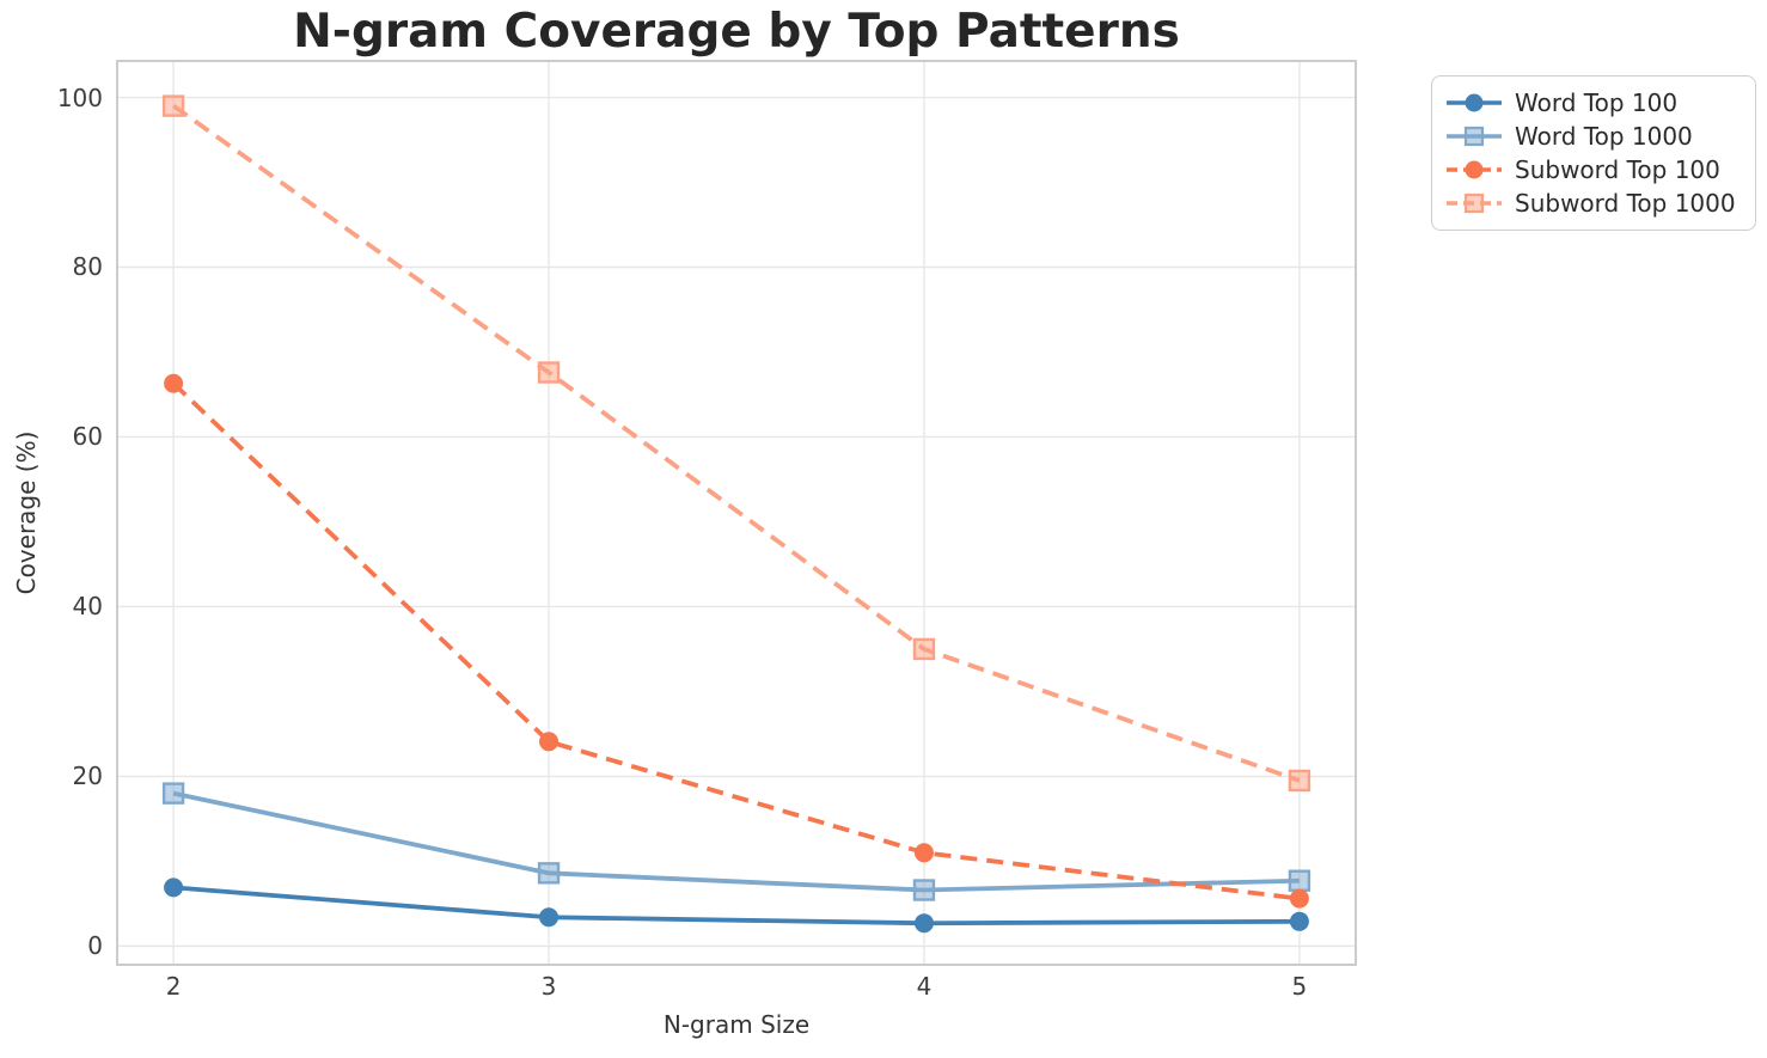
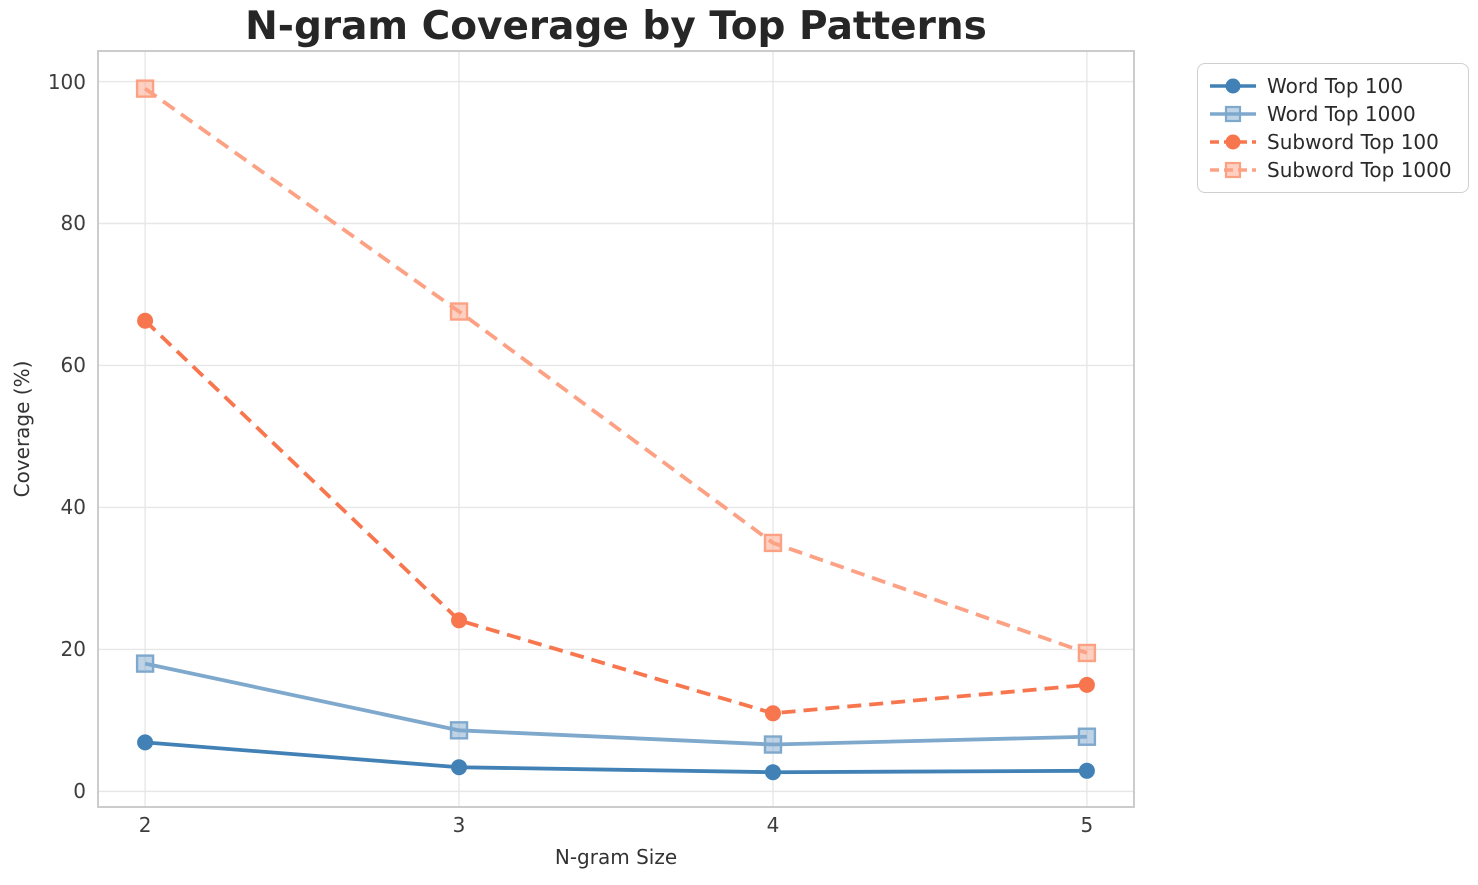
Subword Top 100/5: 6 -> 15
